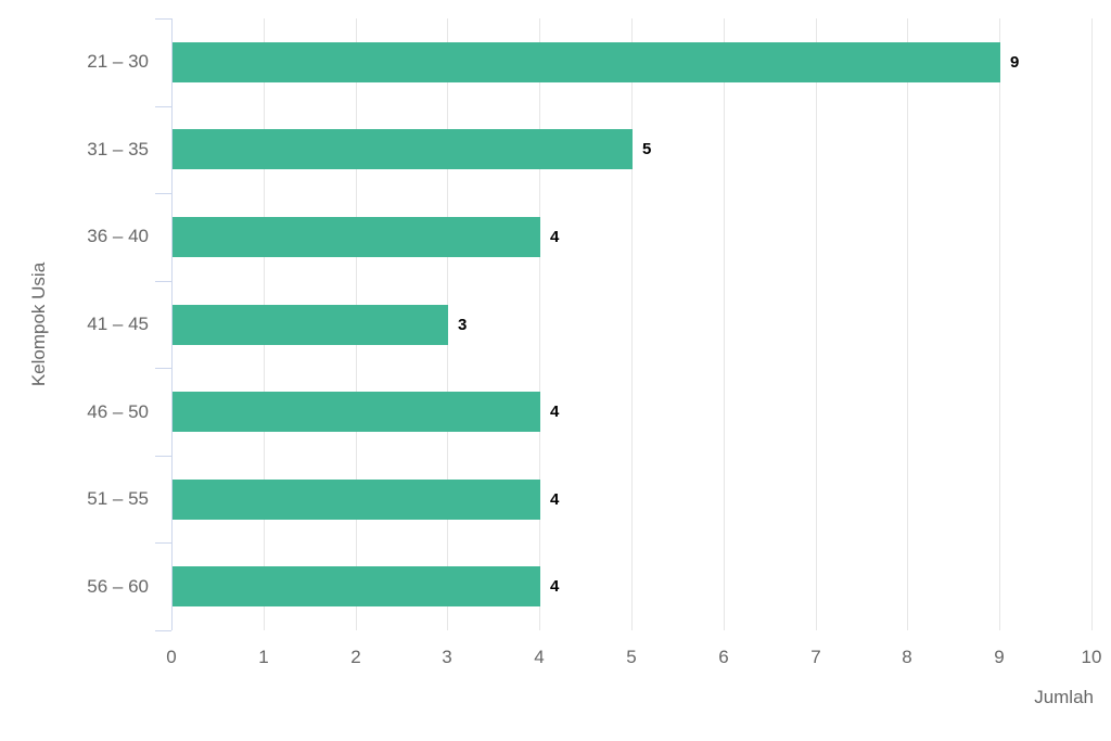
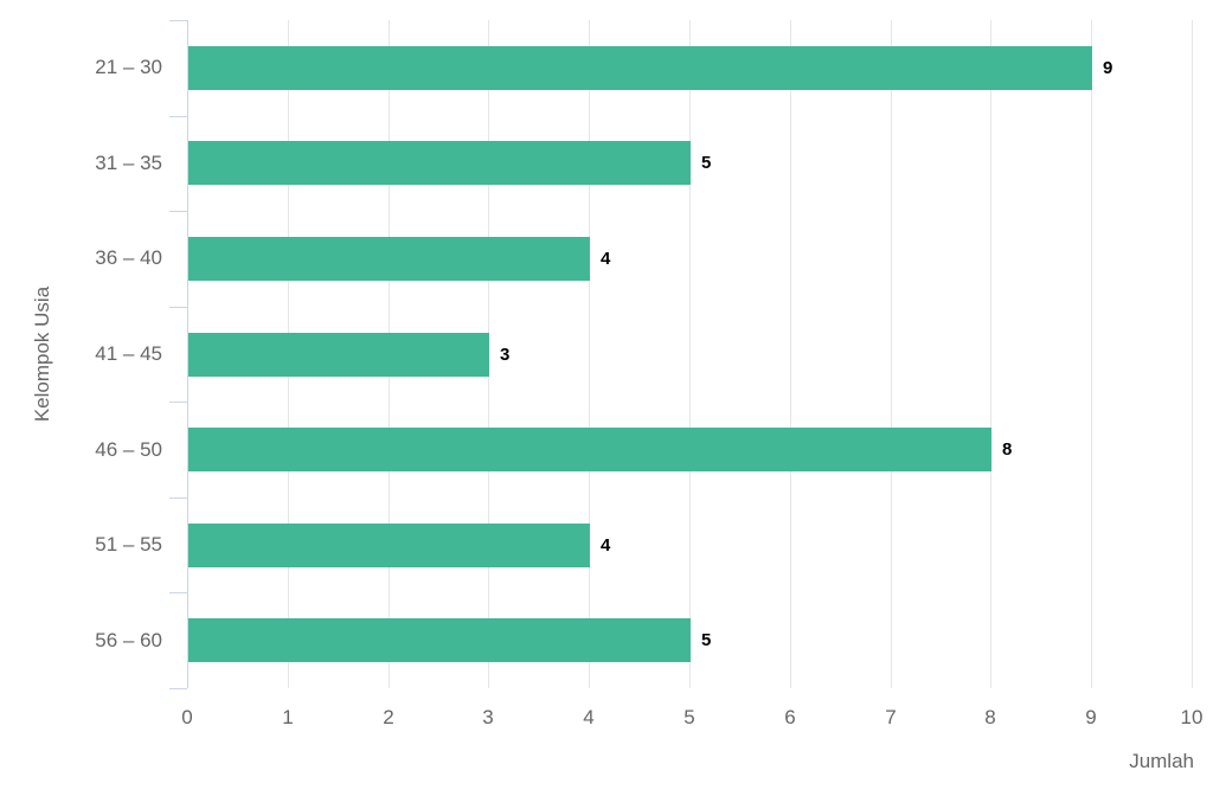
46 – 50: 4 -> 8
56 – 60: 4 -> 5
